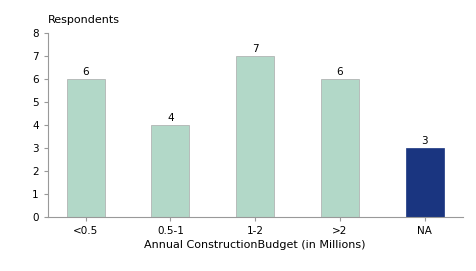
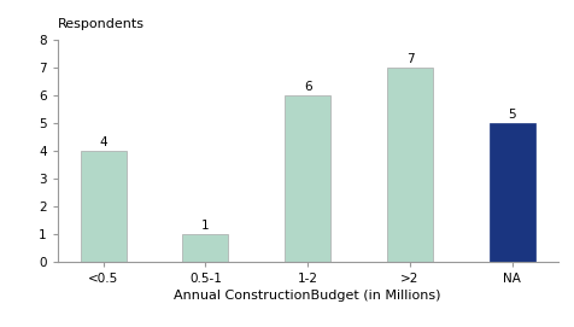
<0.5: 6 -> 4
0.5-1: 4 -> 1
1-2: 7 -> 6
>2: 6 -> 7
NA: 3 -> 5
